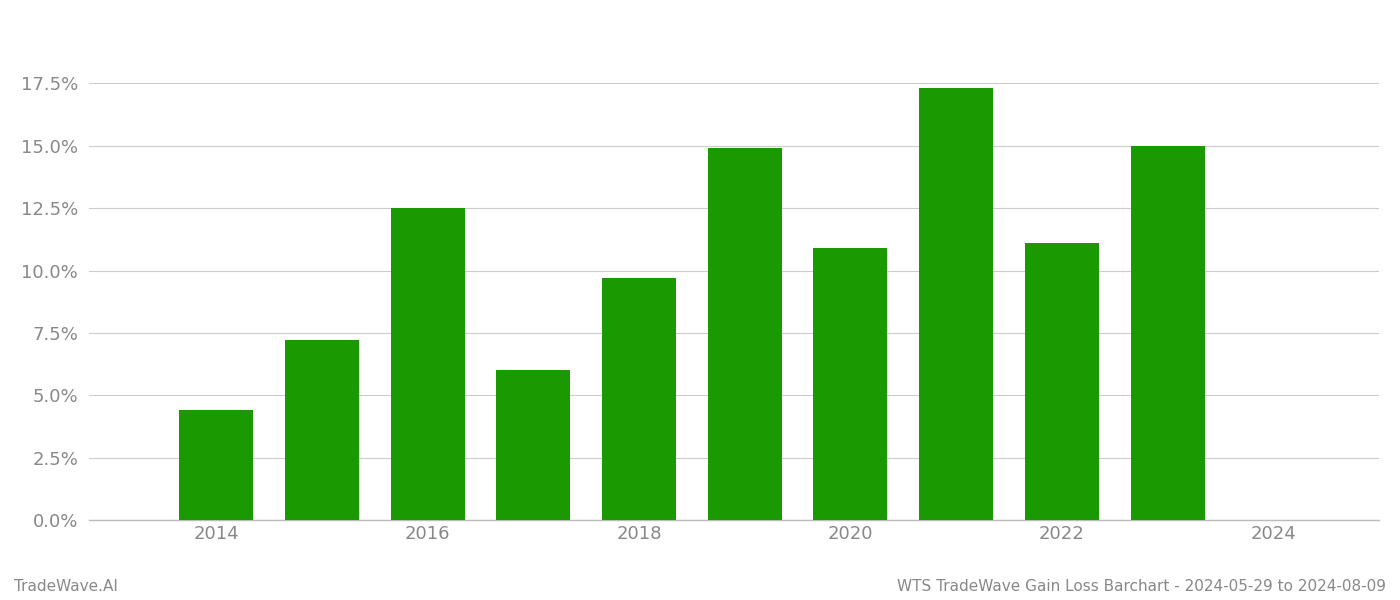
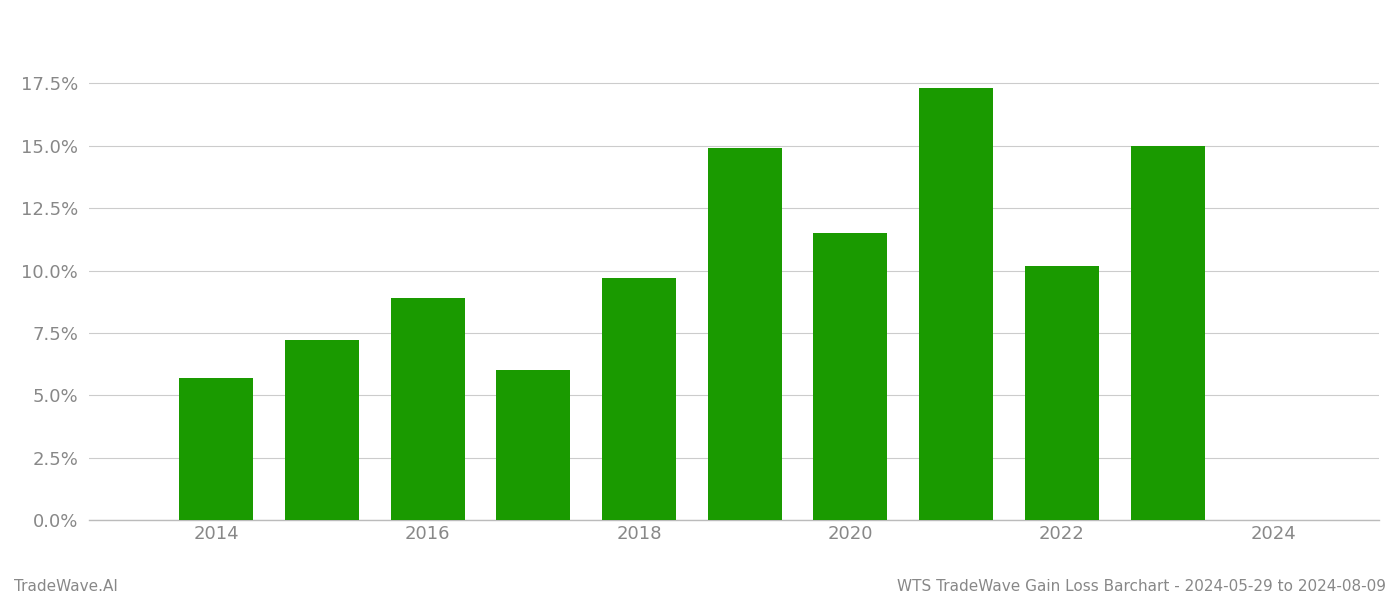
2014: 4.4% -> 5.7%
2016: 12.5% -> 8.9%
2020: 10.9% -> 11.5%
2022: 11.1% -> 10.2%
